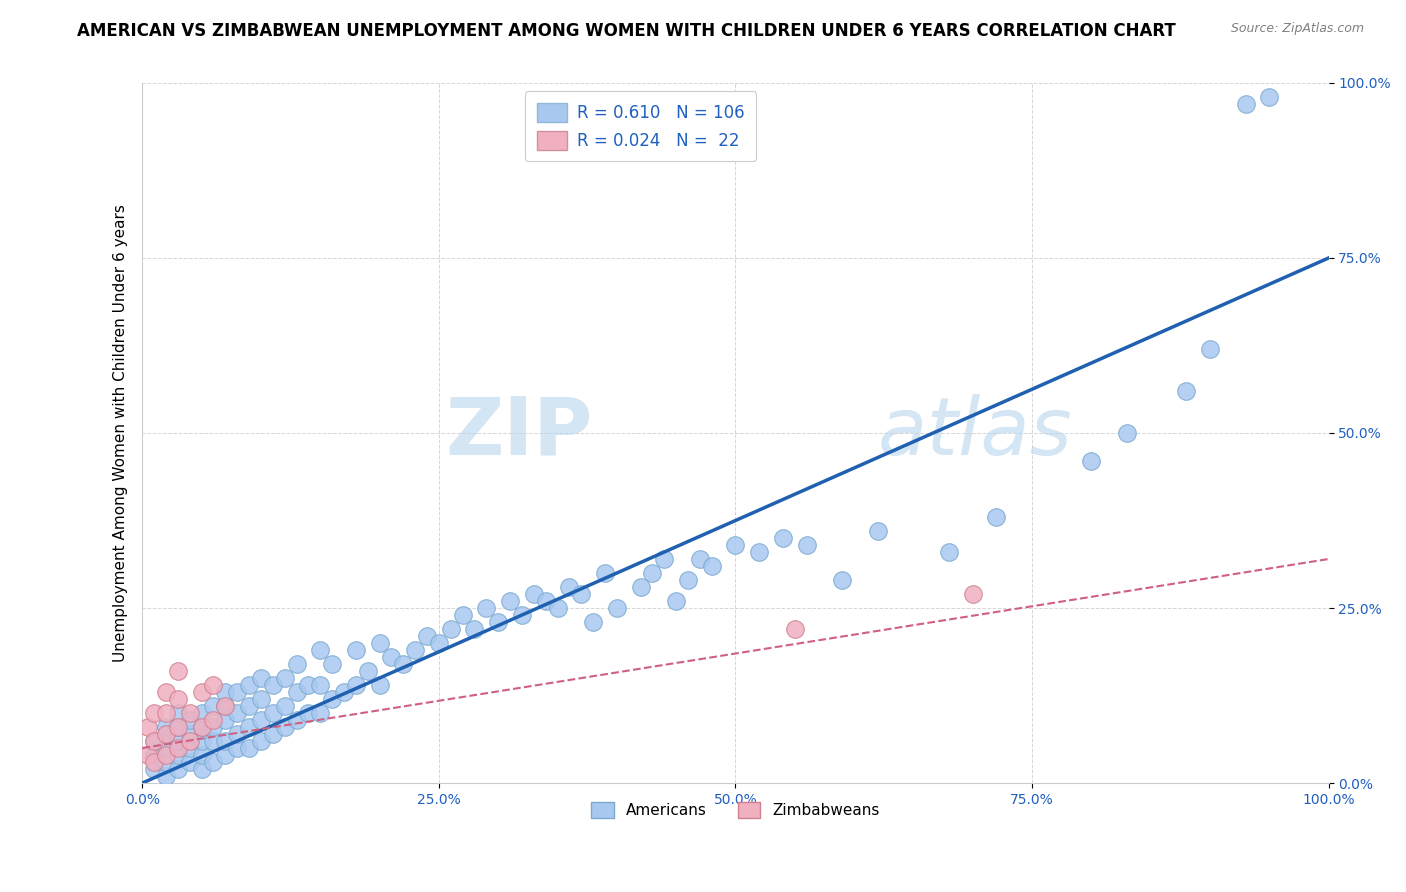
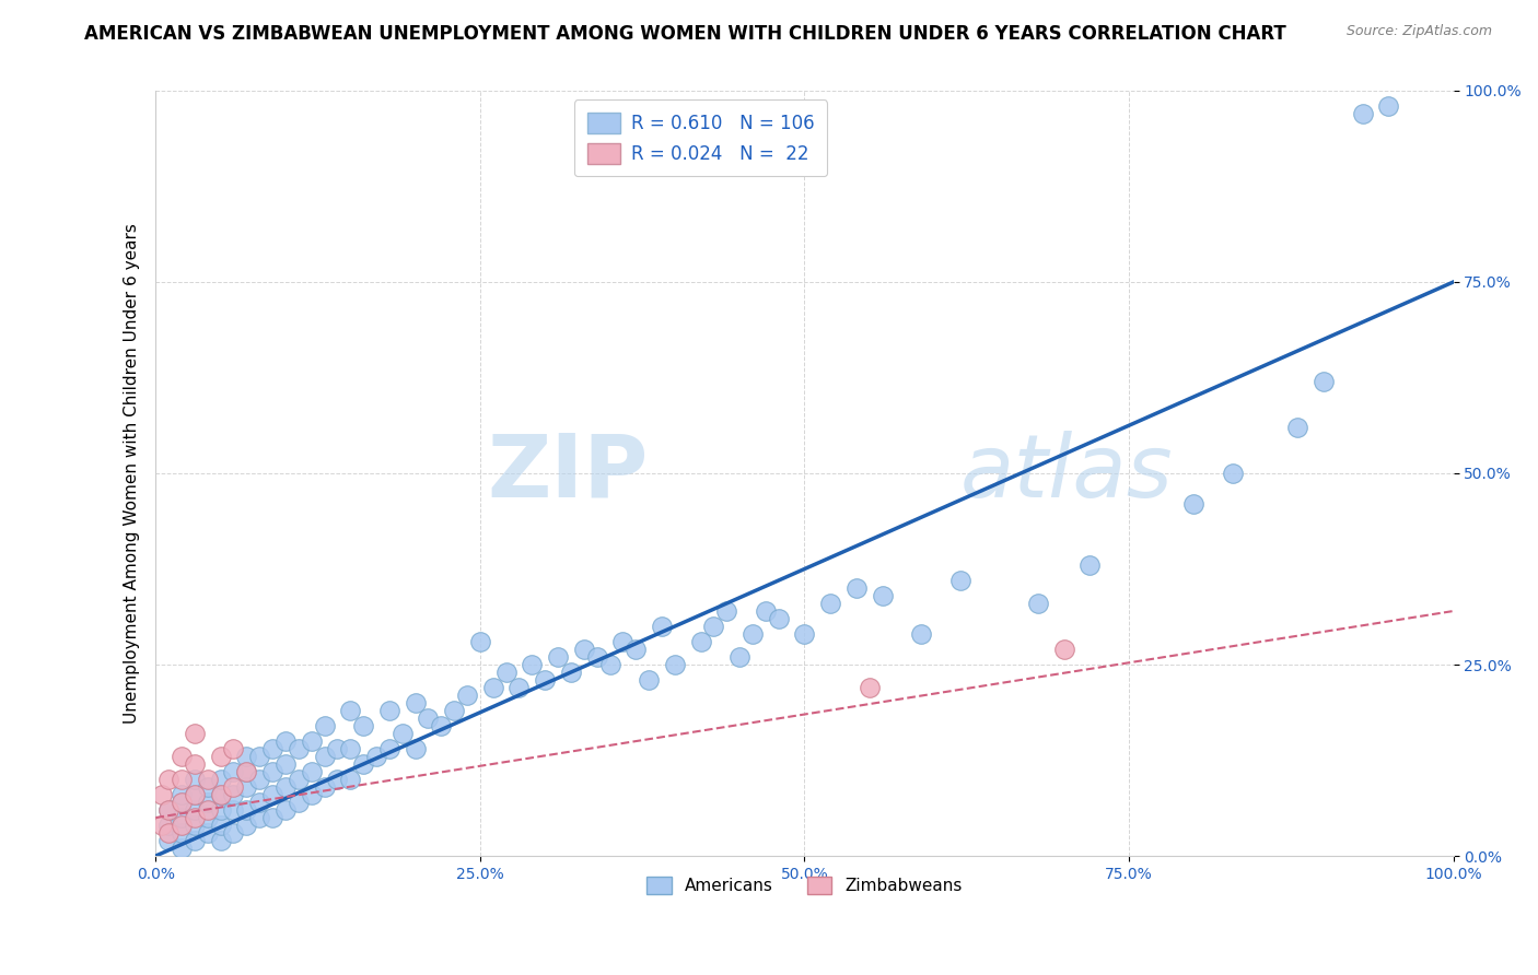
Americans/25.0%: 20% -> 28%
Americans/50.0%: 34% -> 29%
